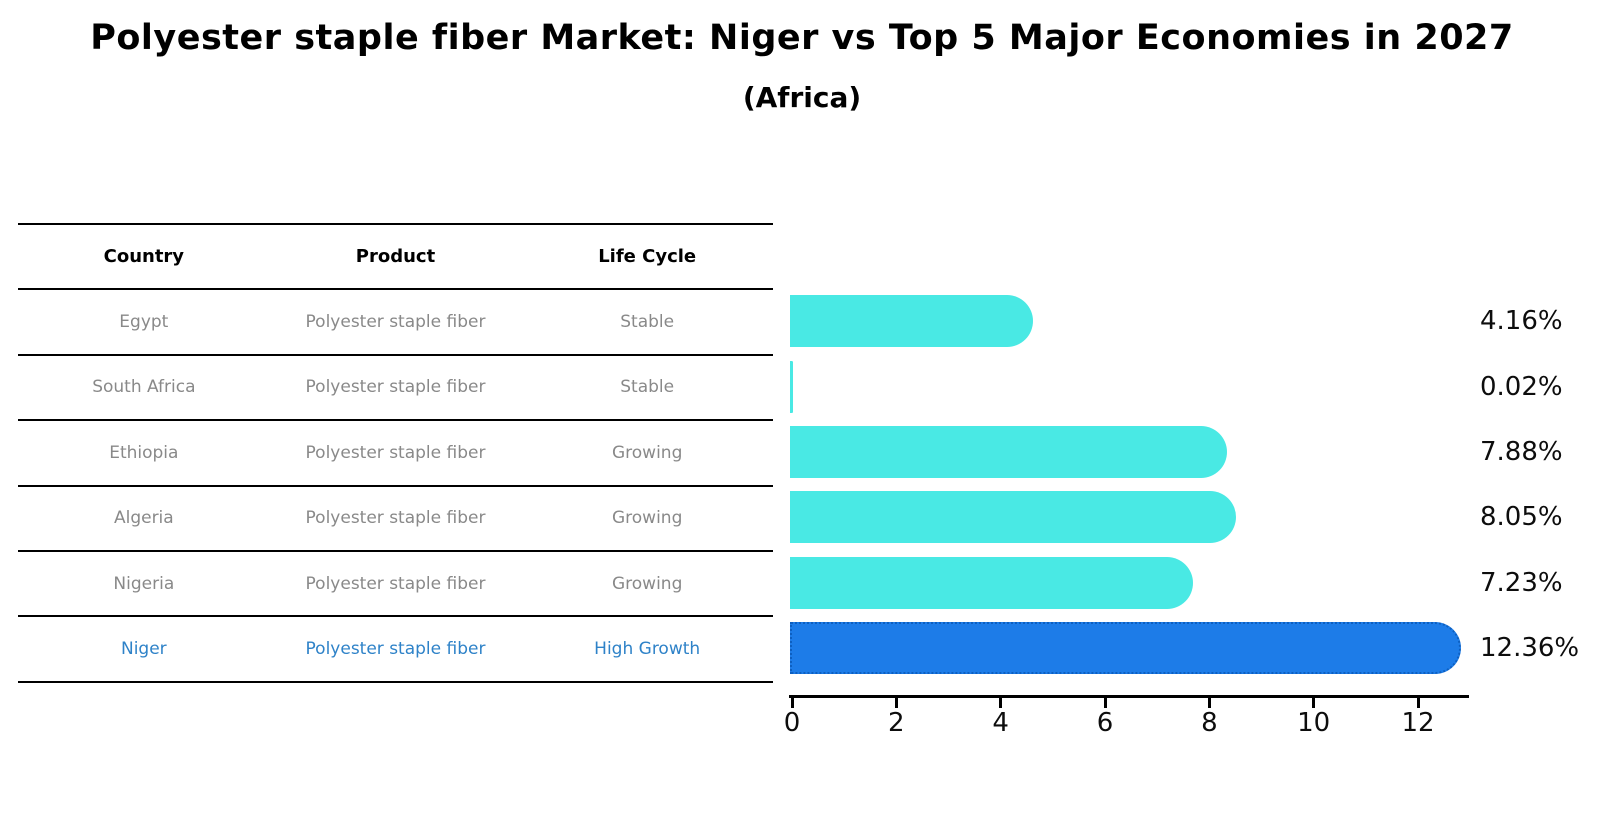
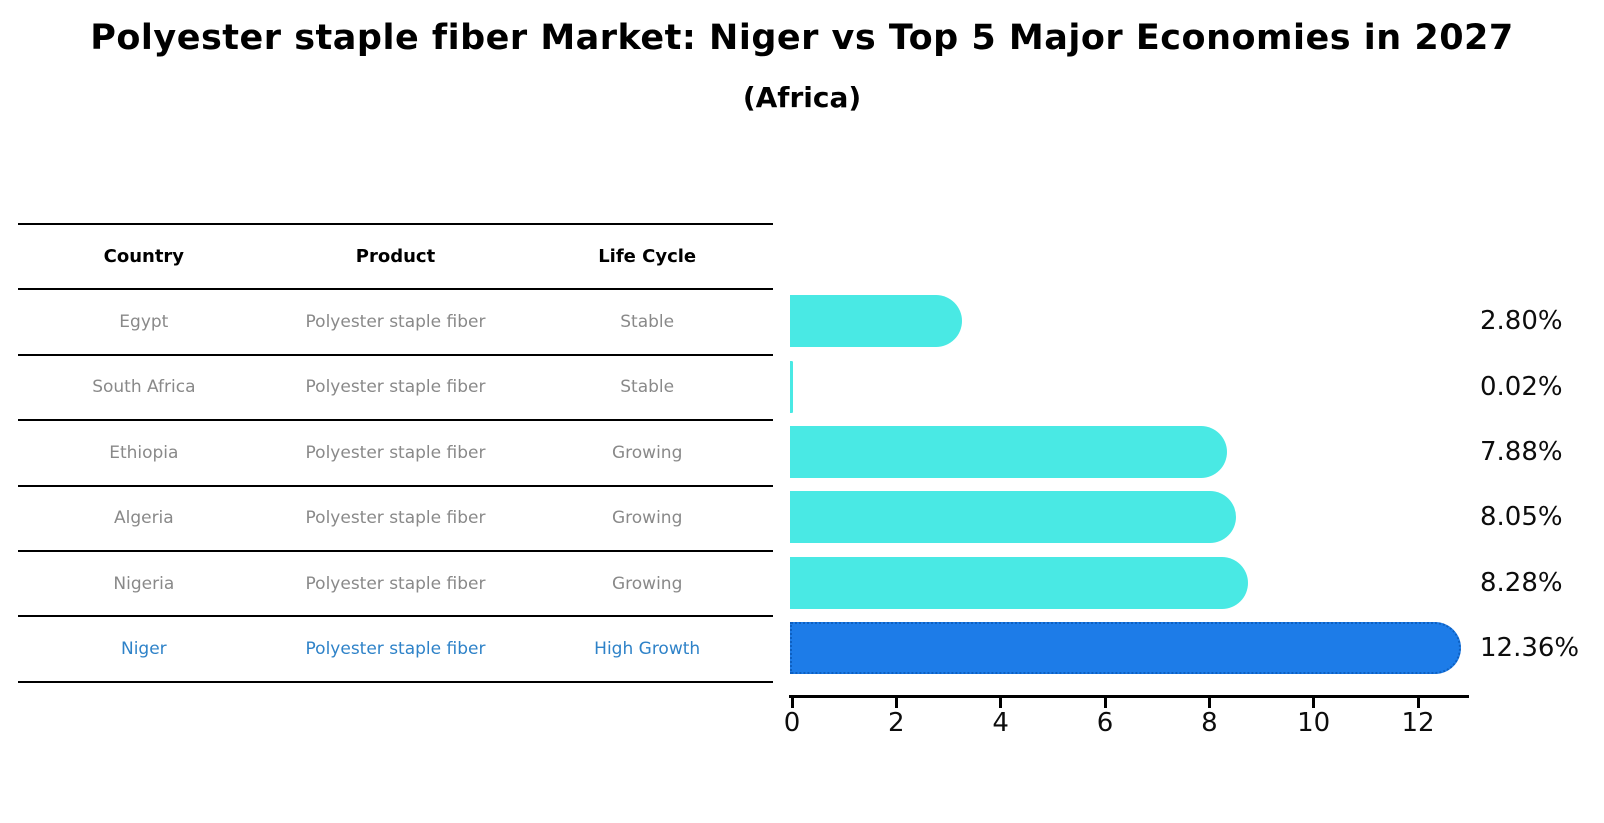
Egypt: 4.16% -> 2.80%
Nigeria: 7.23% -> 8.28%
